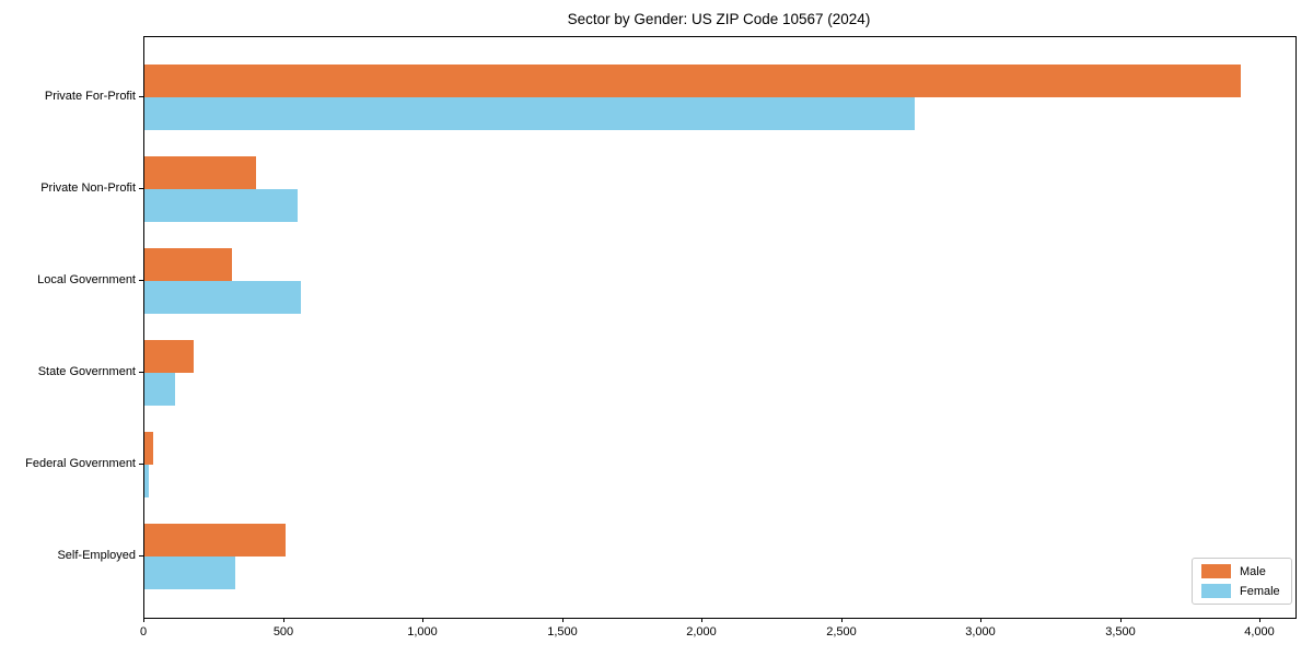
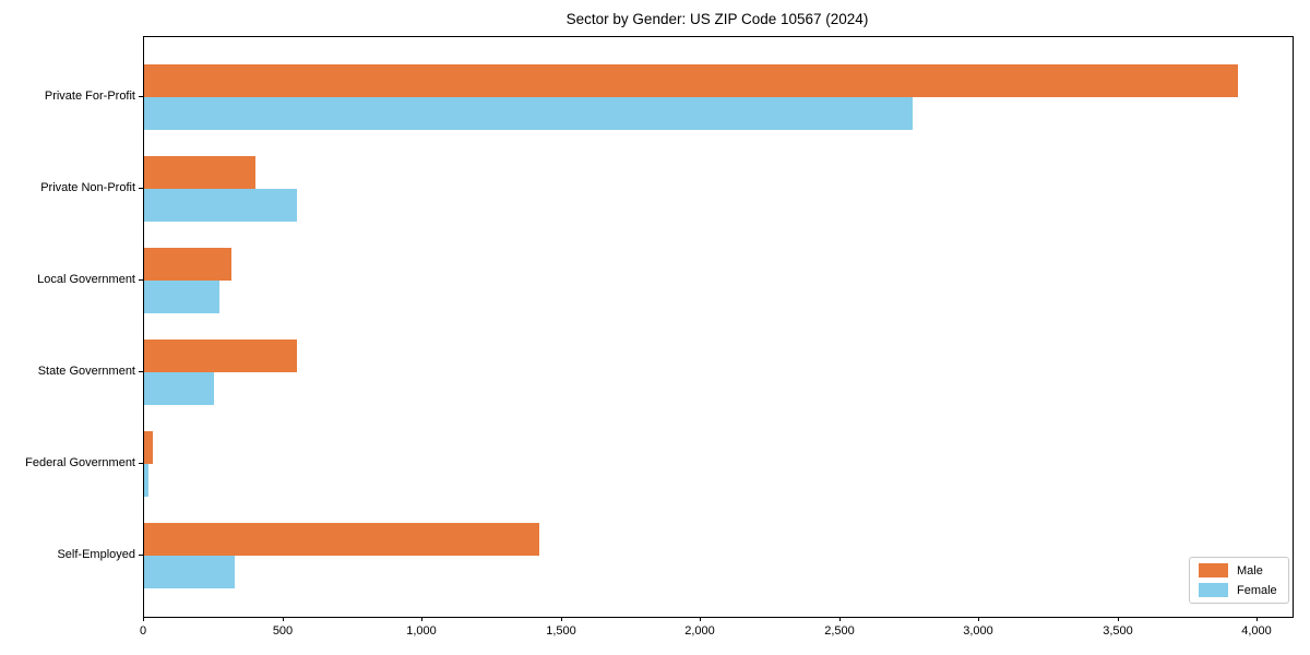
Female/Local Government: 560 -> 270
Male/State Government: 180 -> 550
Female/State Government: 110 -> 250
Male/Self-Employed: 500 -> 1420
